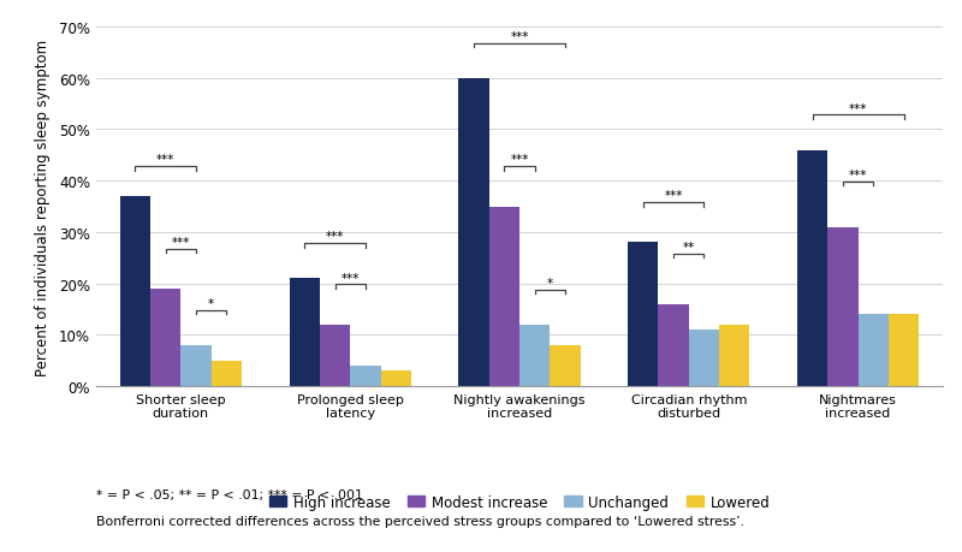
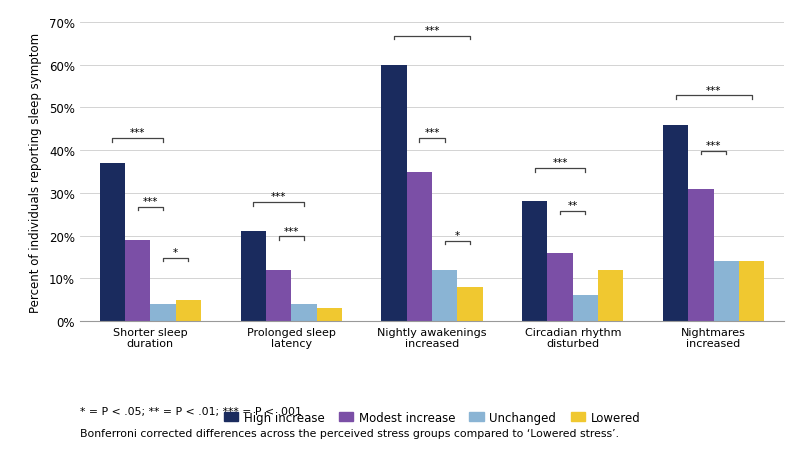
Unchanged/Shorter sleep duration: 8% -> 4%
Unchanged/Circadian rhythm disturbed: 11% -> 6%
